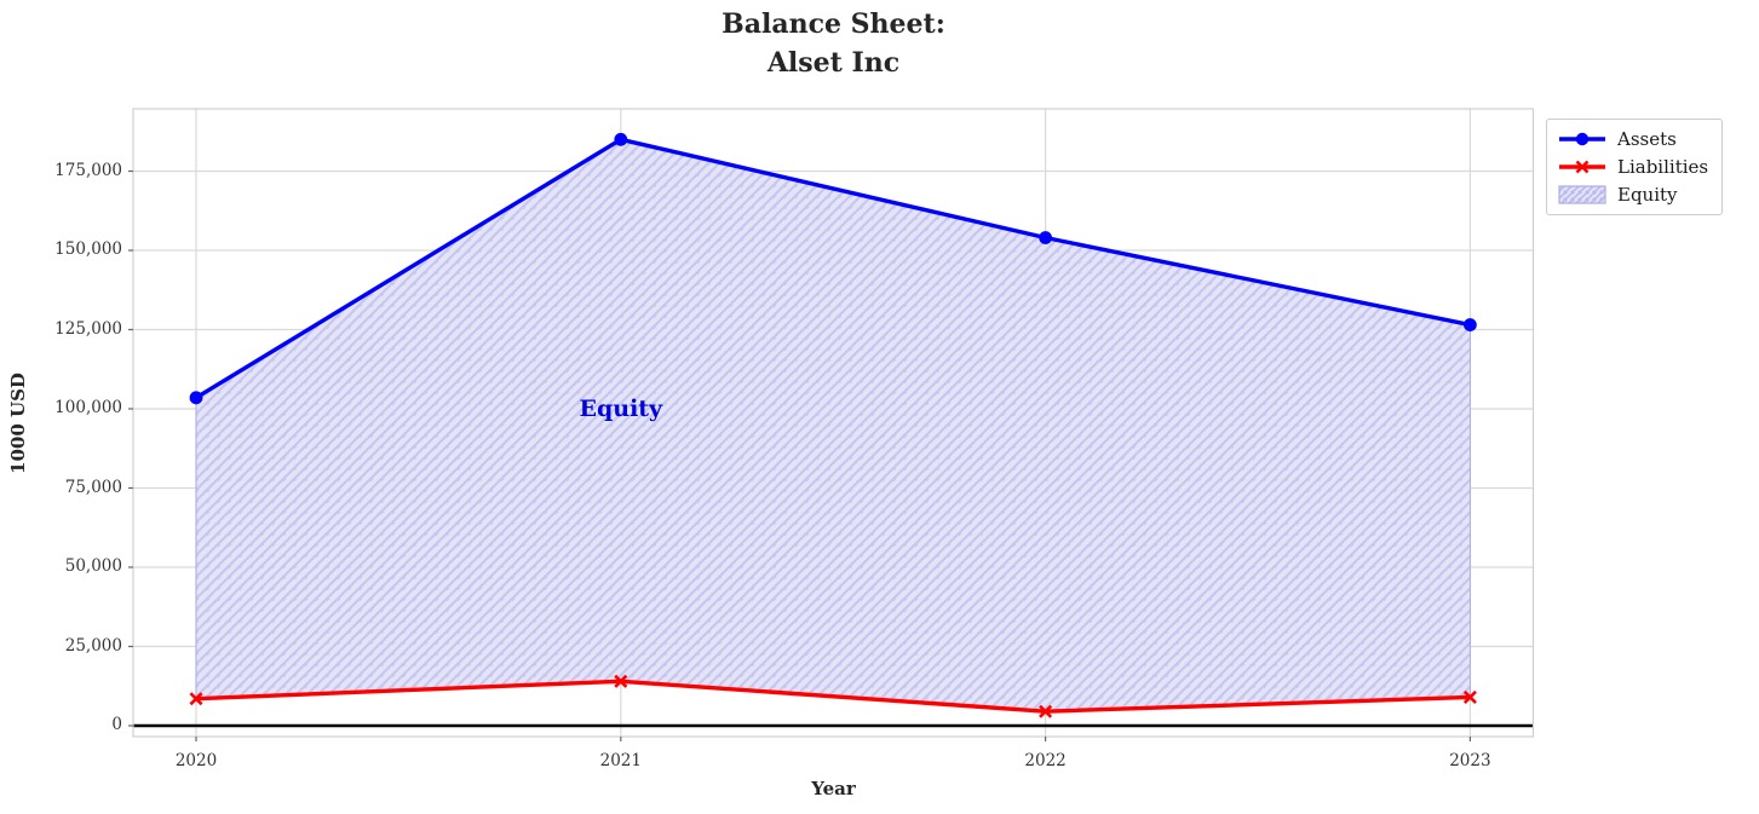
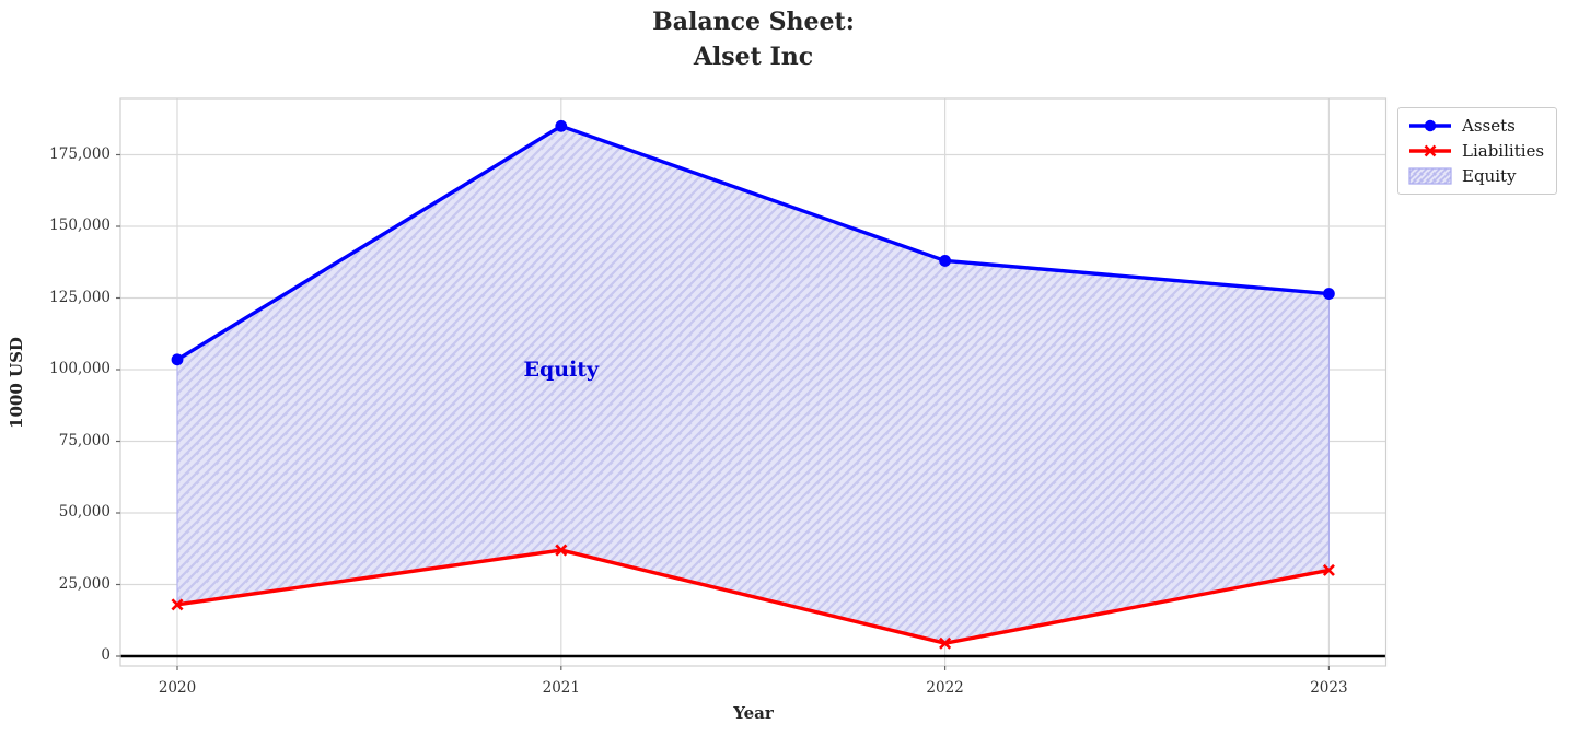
Liabilities/2020: 8000 -> 18000
Liabilities/2021: 14000 -> 37000
Assets/2022: 154000 -> 138000
Liabilities/2023: 9000 -> 30000
